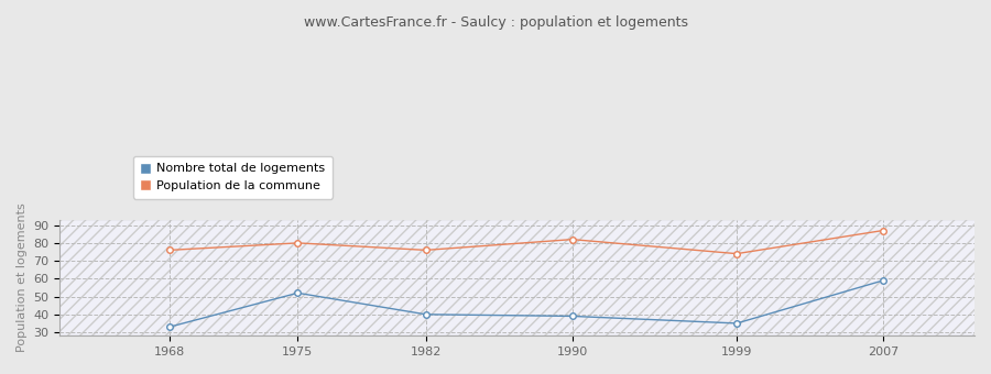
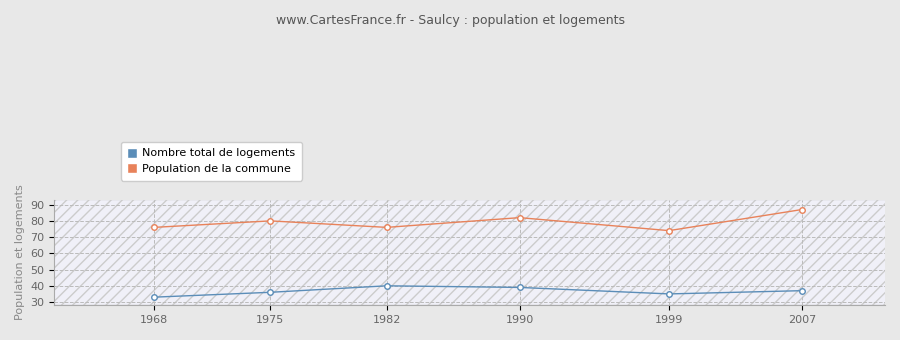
Nombre total de logements/1975: 52 -> 36
Nombre total de logements/2007: 59 -> 37
